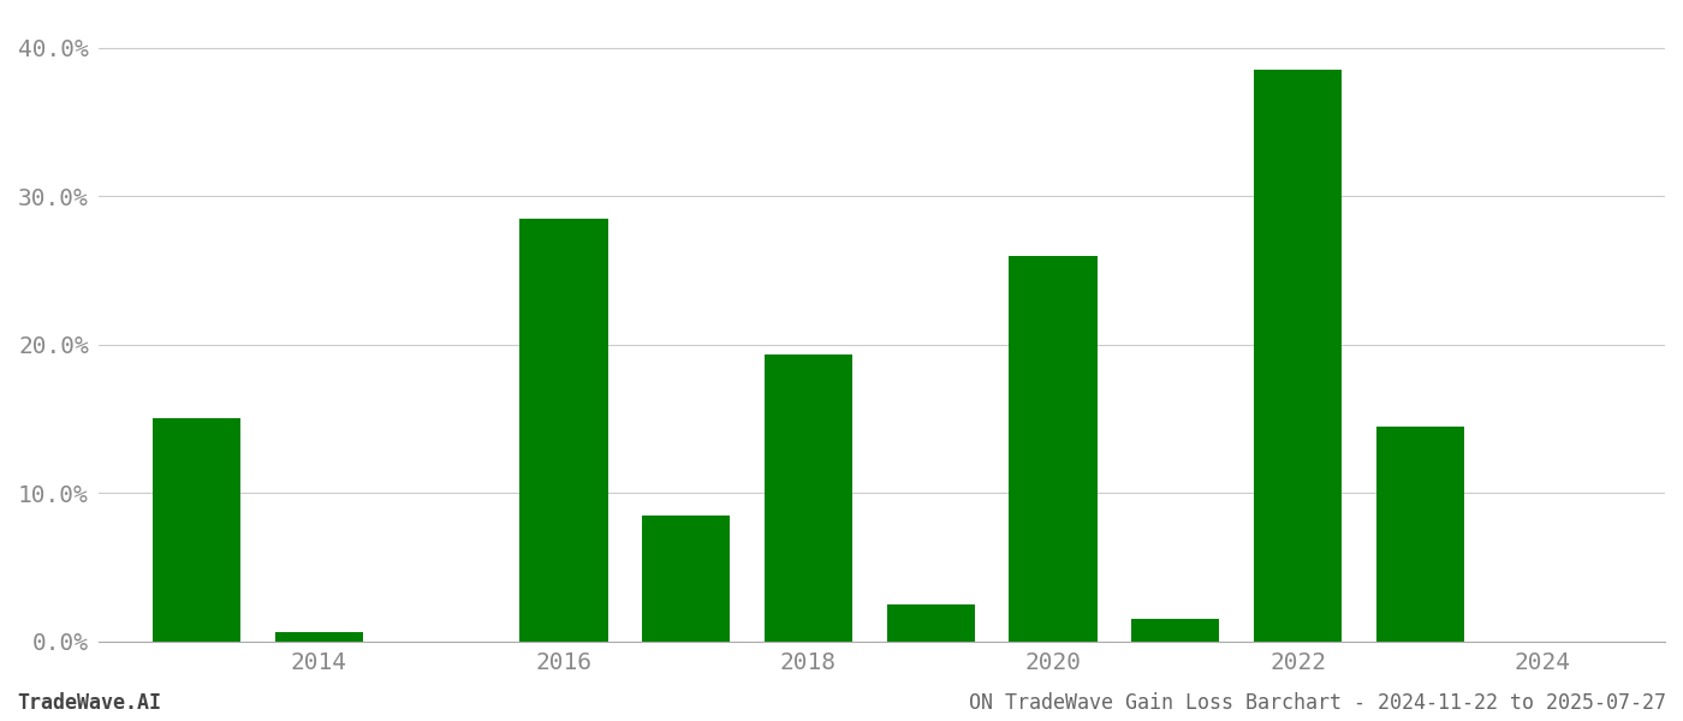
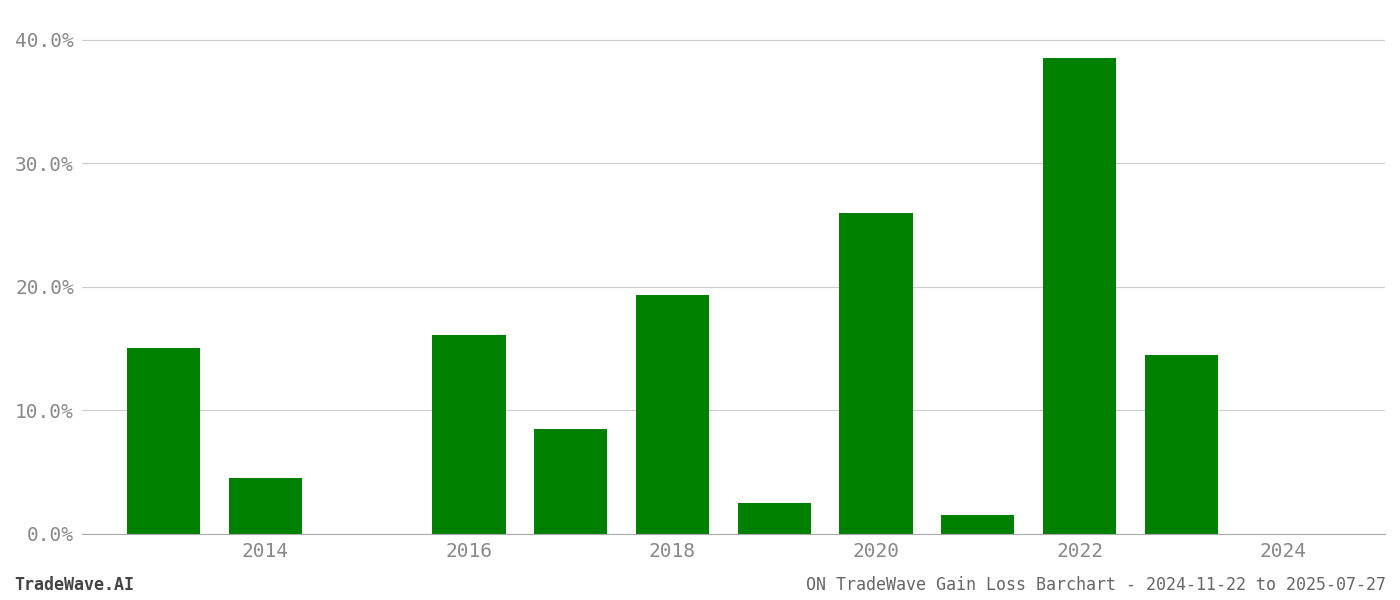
2014: 0.6% -> 4.5%
2016: 28.5% -> 16.1%
